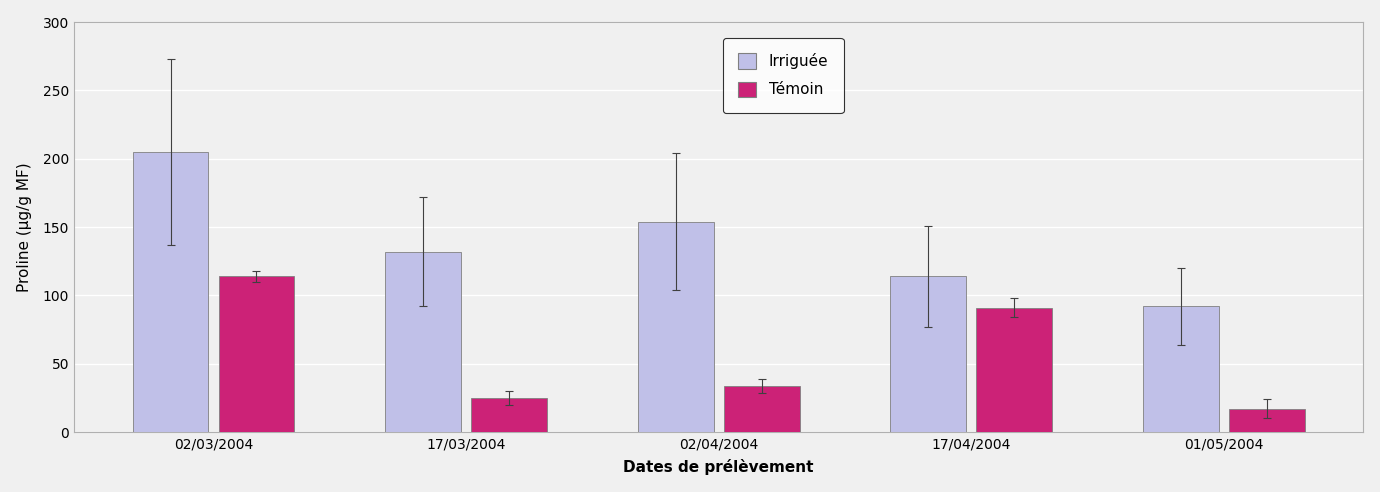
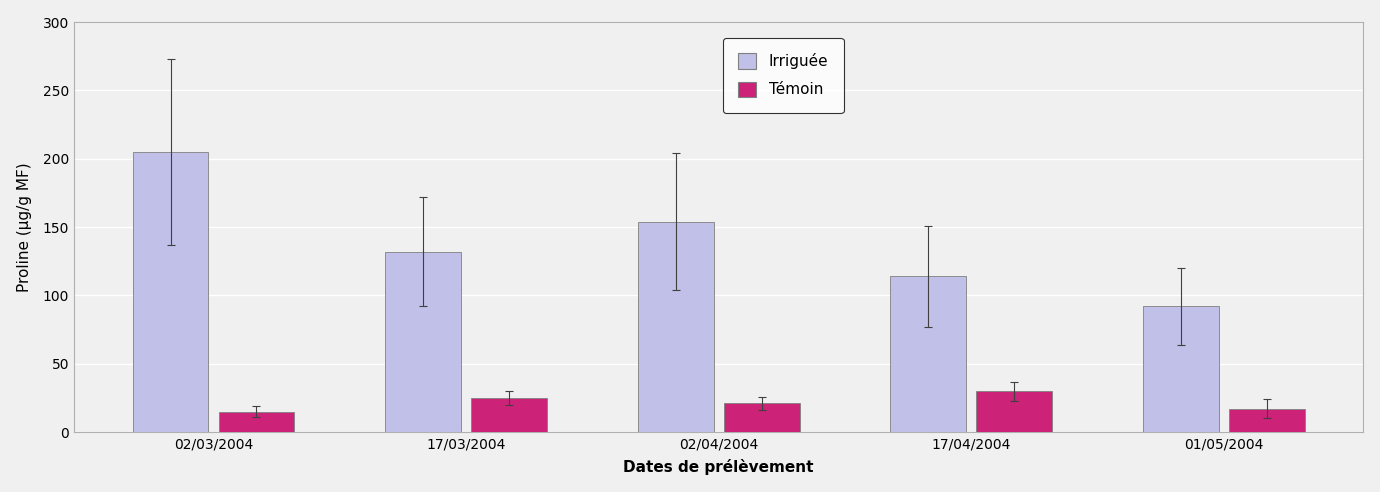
Témoin/02/03/2004: 114 -> 15
Témoin/02/04/2004: 34 -> 21
Témoin/17/04/2004: 91 -> 30
